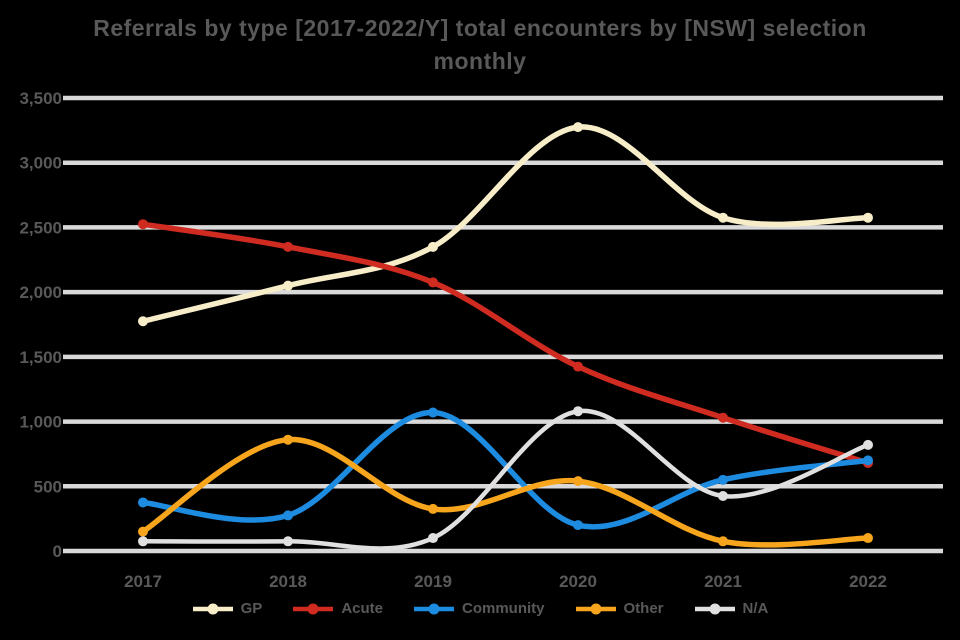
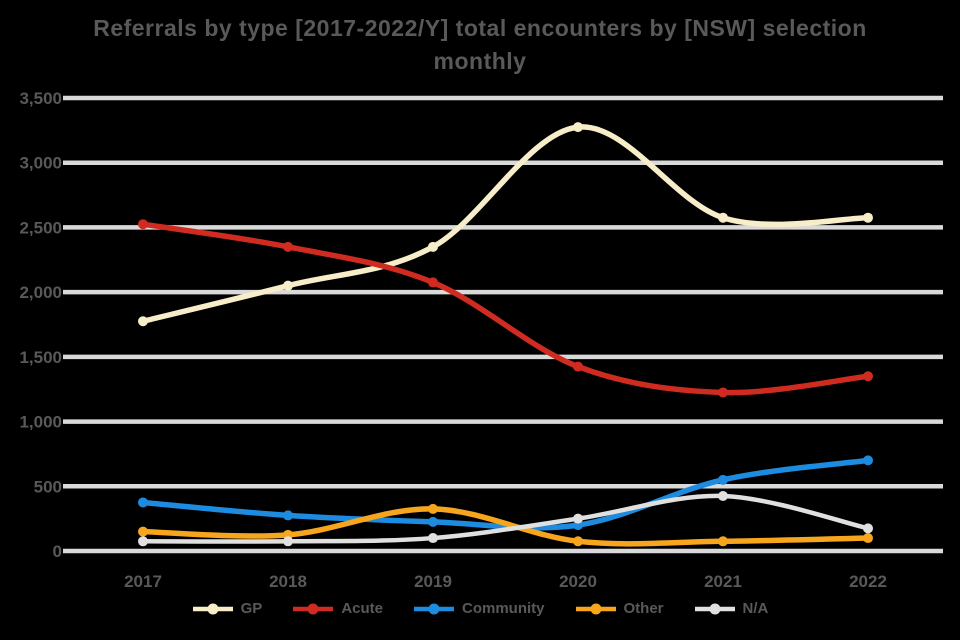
Other/2018: 860 -> 120
Community/2019: 1070 -> 220
Other/2020: 540 -> 80
N/A/2020: 1080 -> 250
Acute/2021: 1030 -> 1220
Acute/2022: 680 -> 1350
N/A/2022: 820 -> 180
